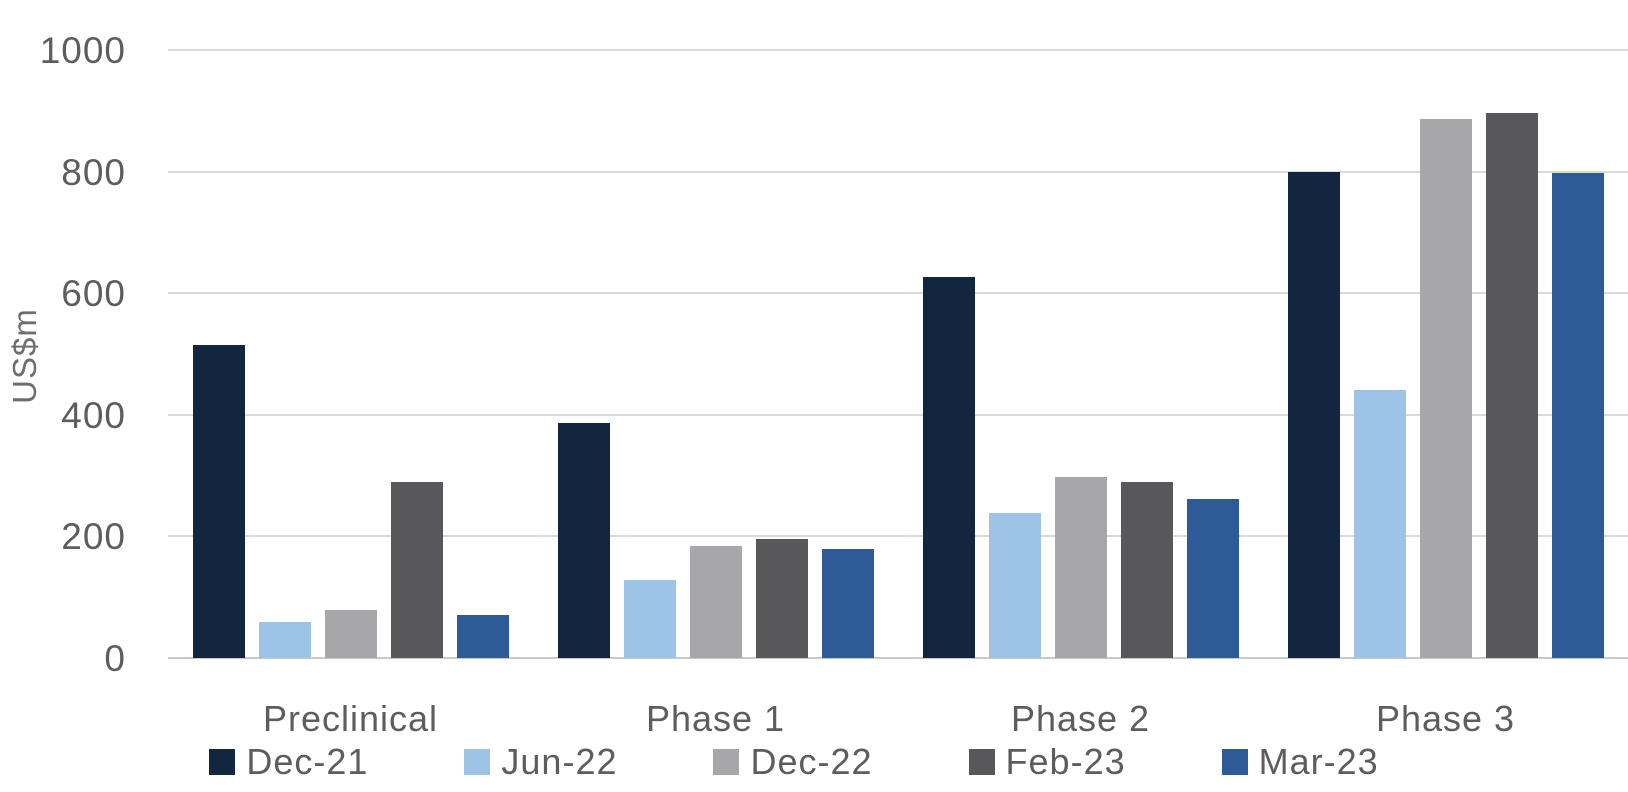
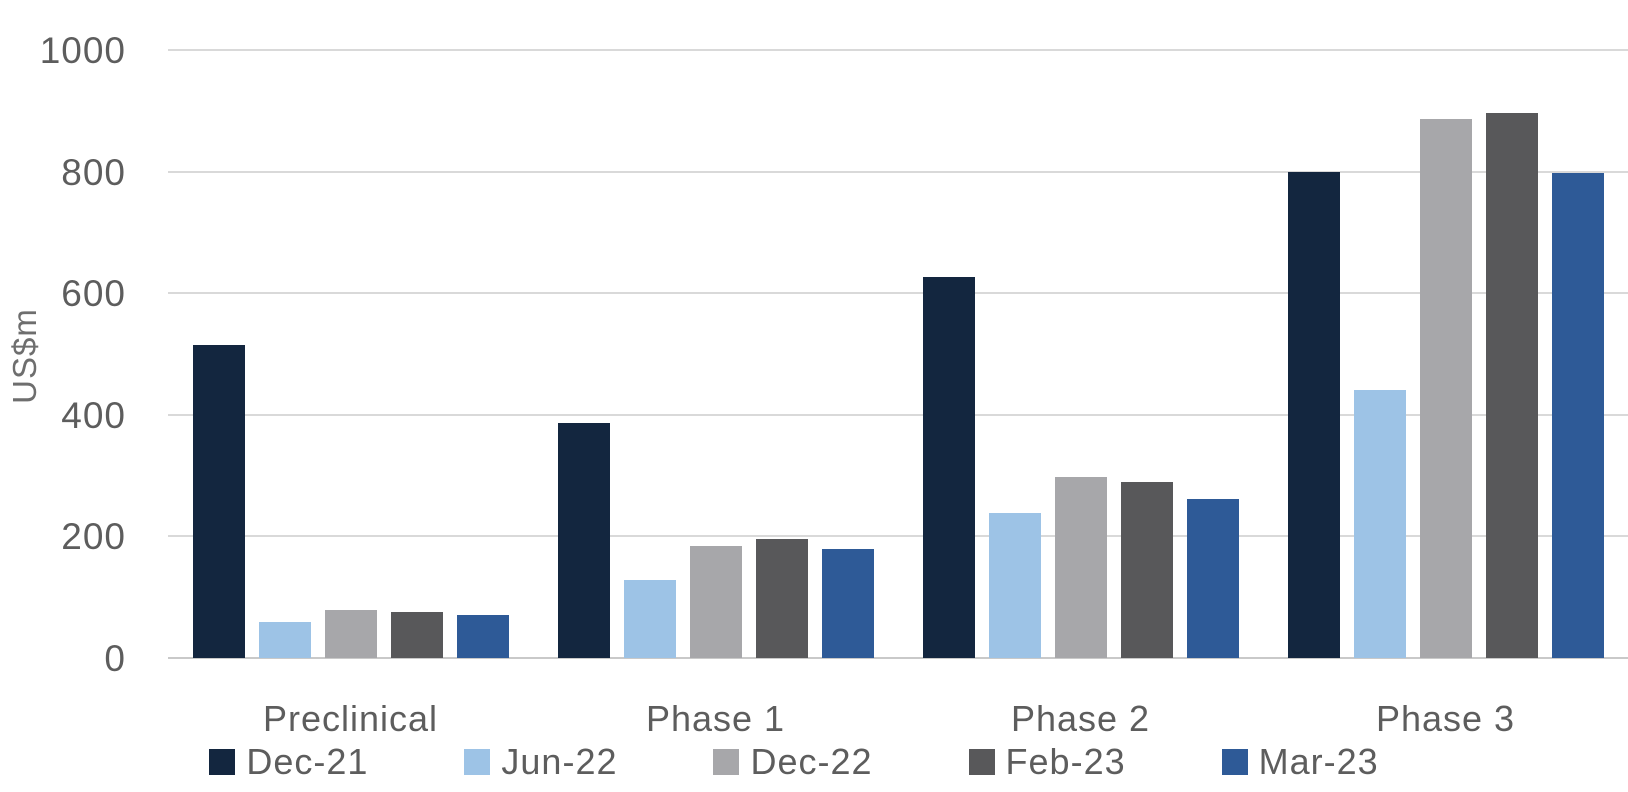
Feb-23/Preclinical: 290 -> 80
